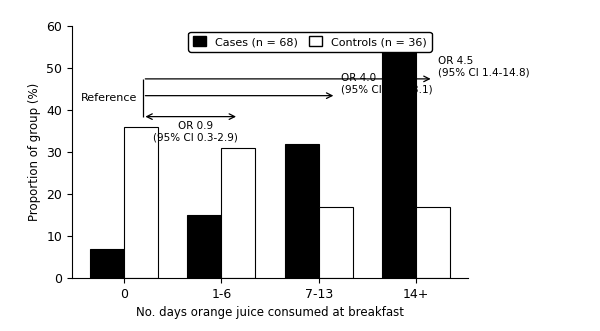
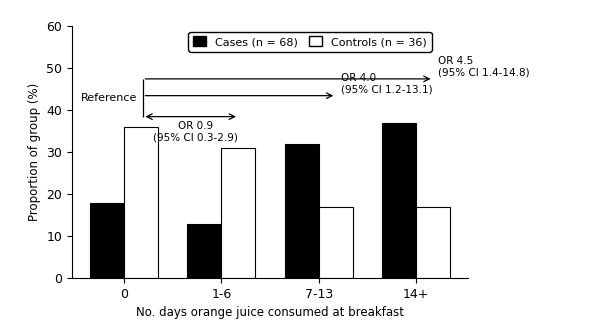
Cases (n = 68)/0: 7 -> 18
Cases (n = 68)/1-6: 15 -> 13
Cases (n = 68)/14+: 54 -> 37
